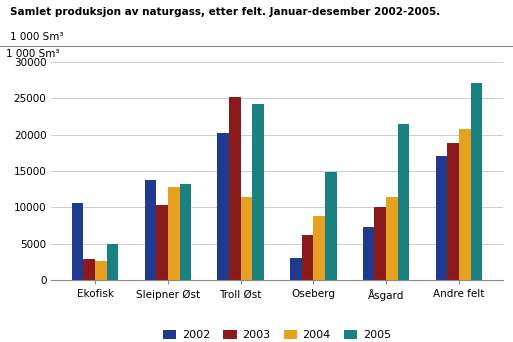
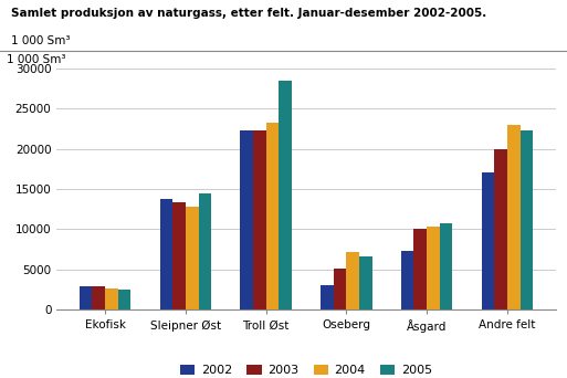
2002/Ekofisk: 10600 -> 3000
2005/Ekofisk: 5000 -> 2500
2003/Sleipner Øst: 10400 -> 13400
2005/Sleipner Øst: 13200 -> 14500
2002/Troll Øst: 20200 -> 22300
2003/Troll Øst: 25200 -> 22200
2004/Troll Øst: 11400 -> 23200
2005/Troll Øst: 24200 -> 28500
2003/Oseberg: 6200 -> 5100
2004/Oseberg: 8800 -> 7200
2005/Oseberg: 14800 -> 6700
2004/Åsgard: 11400 -> 10400
2005/Åsgard: 21400 -> 10700
2003/Andre felt: 18800 -> 20000
2004/Andre felt: 20800 -> 23000
2005/Andre felt: 27000 -> 22300
